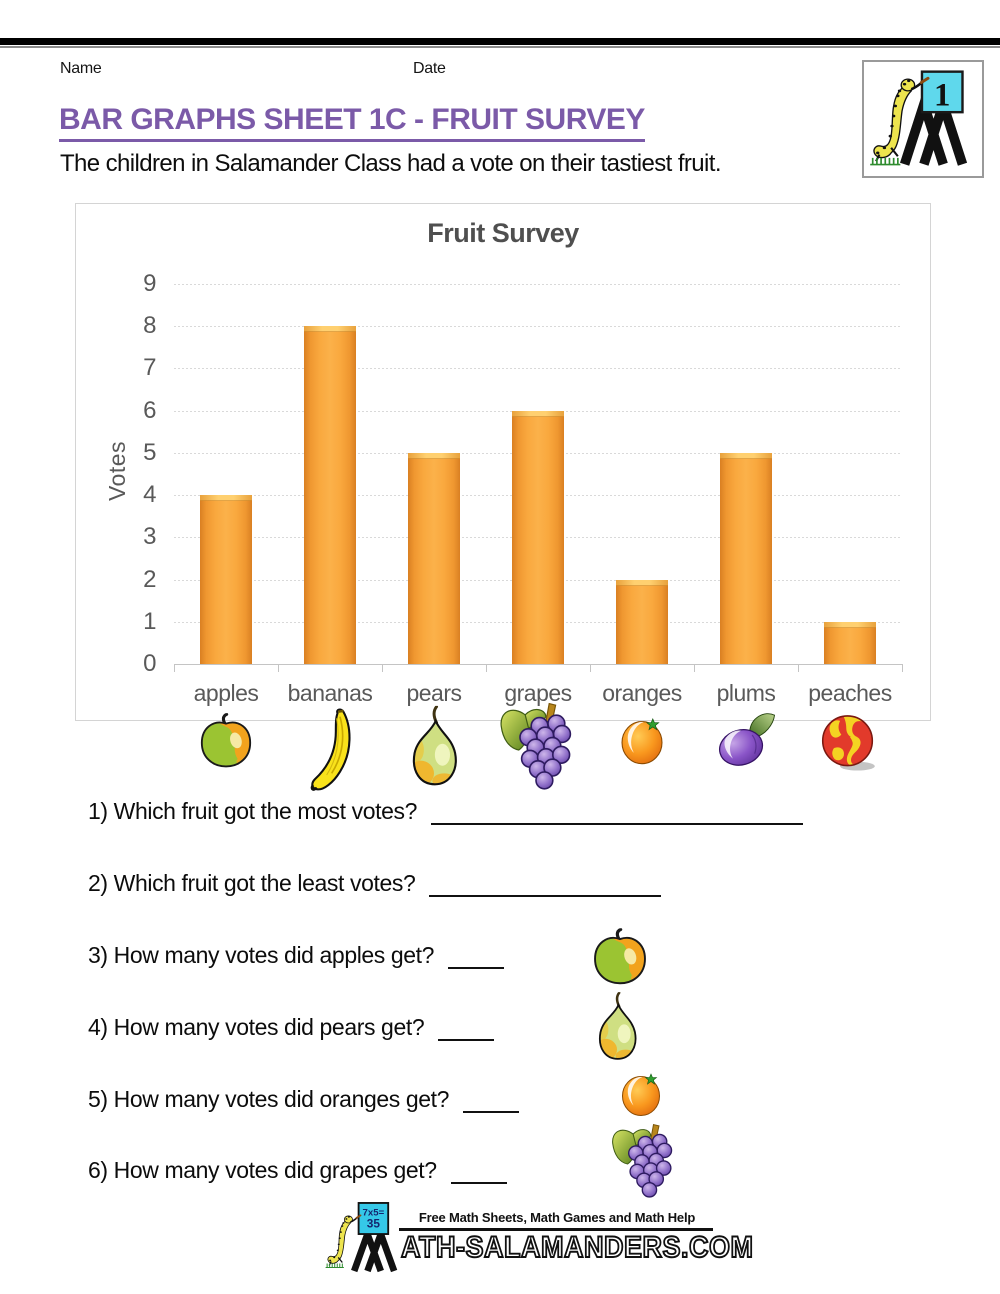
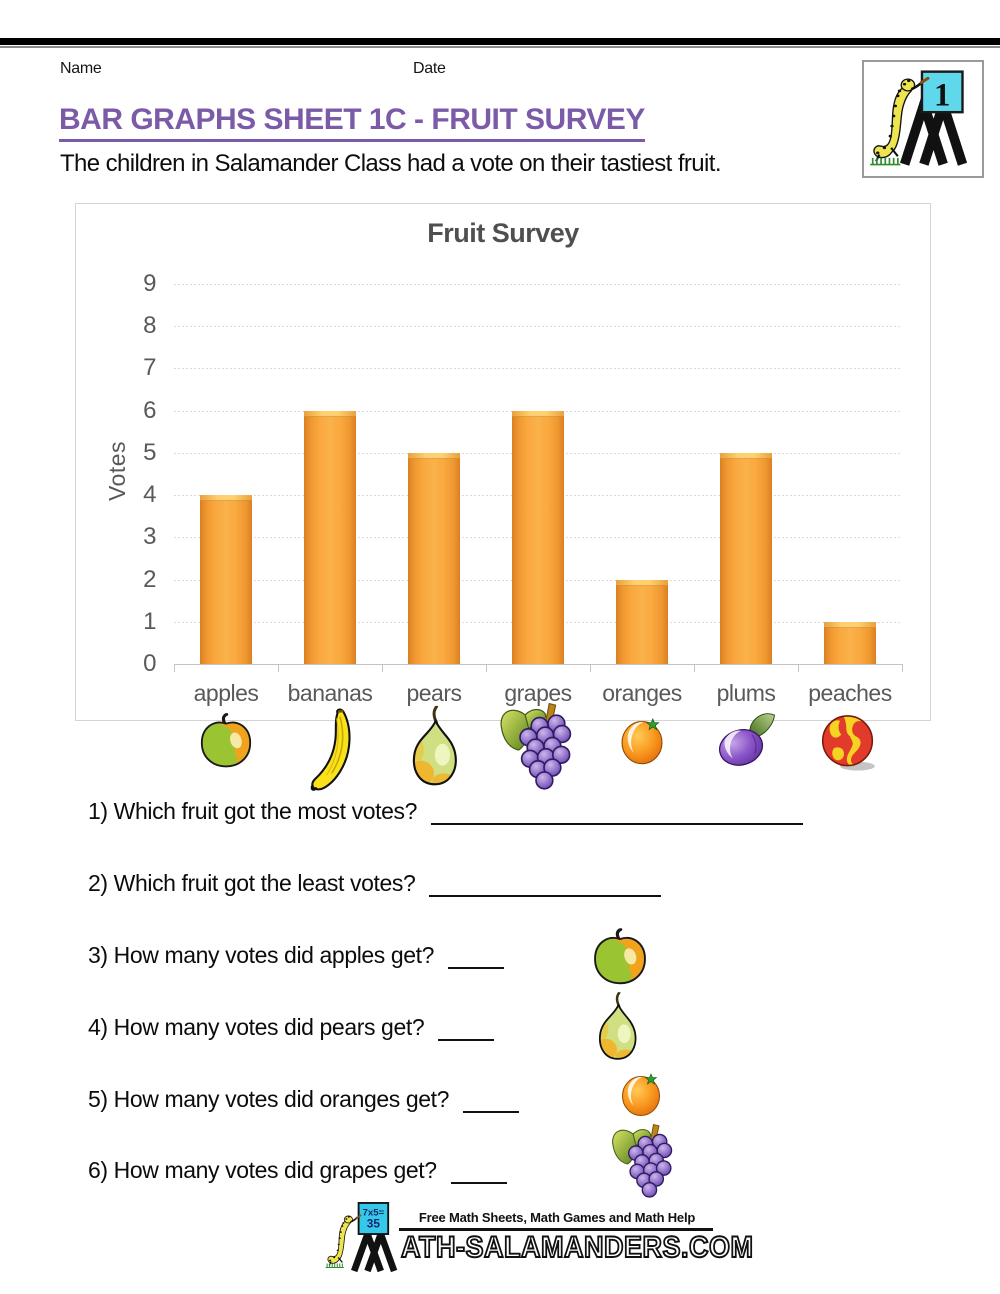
bananas: 8 -> 6
